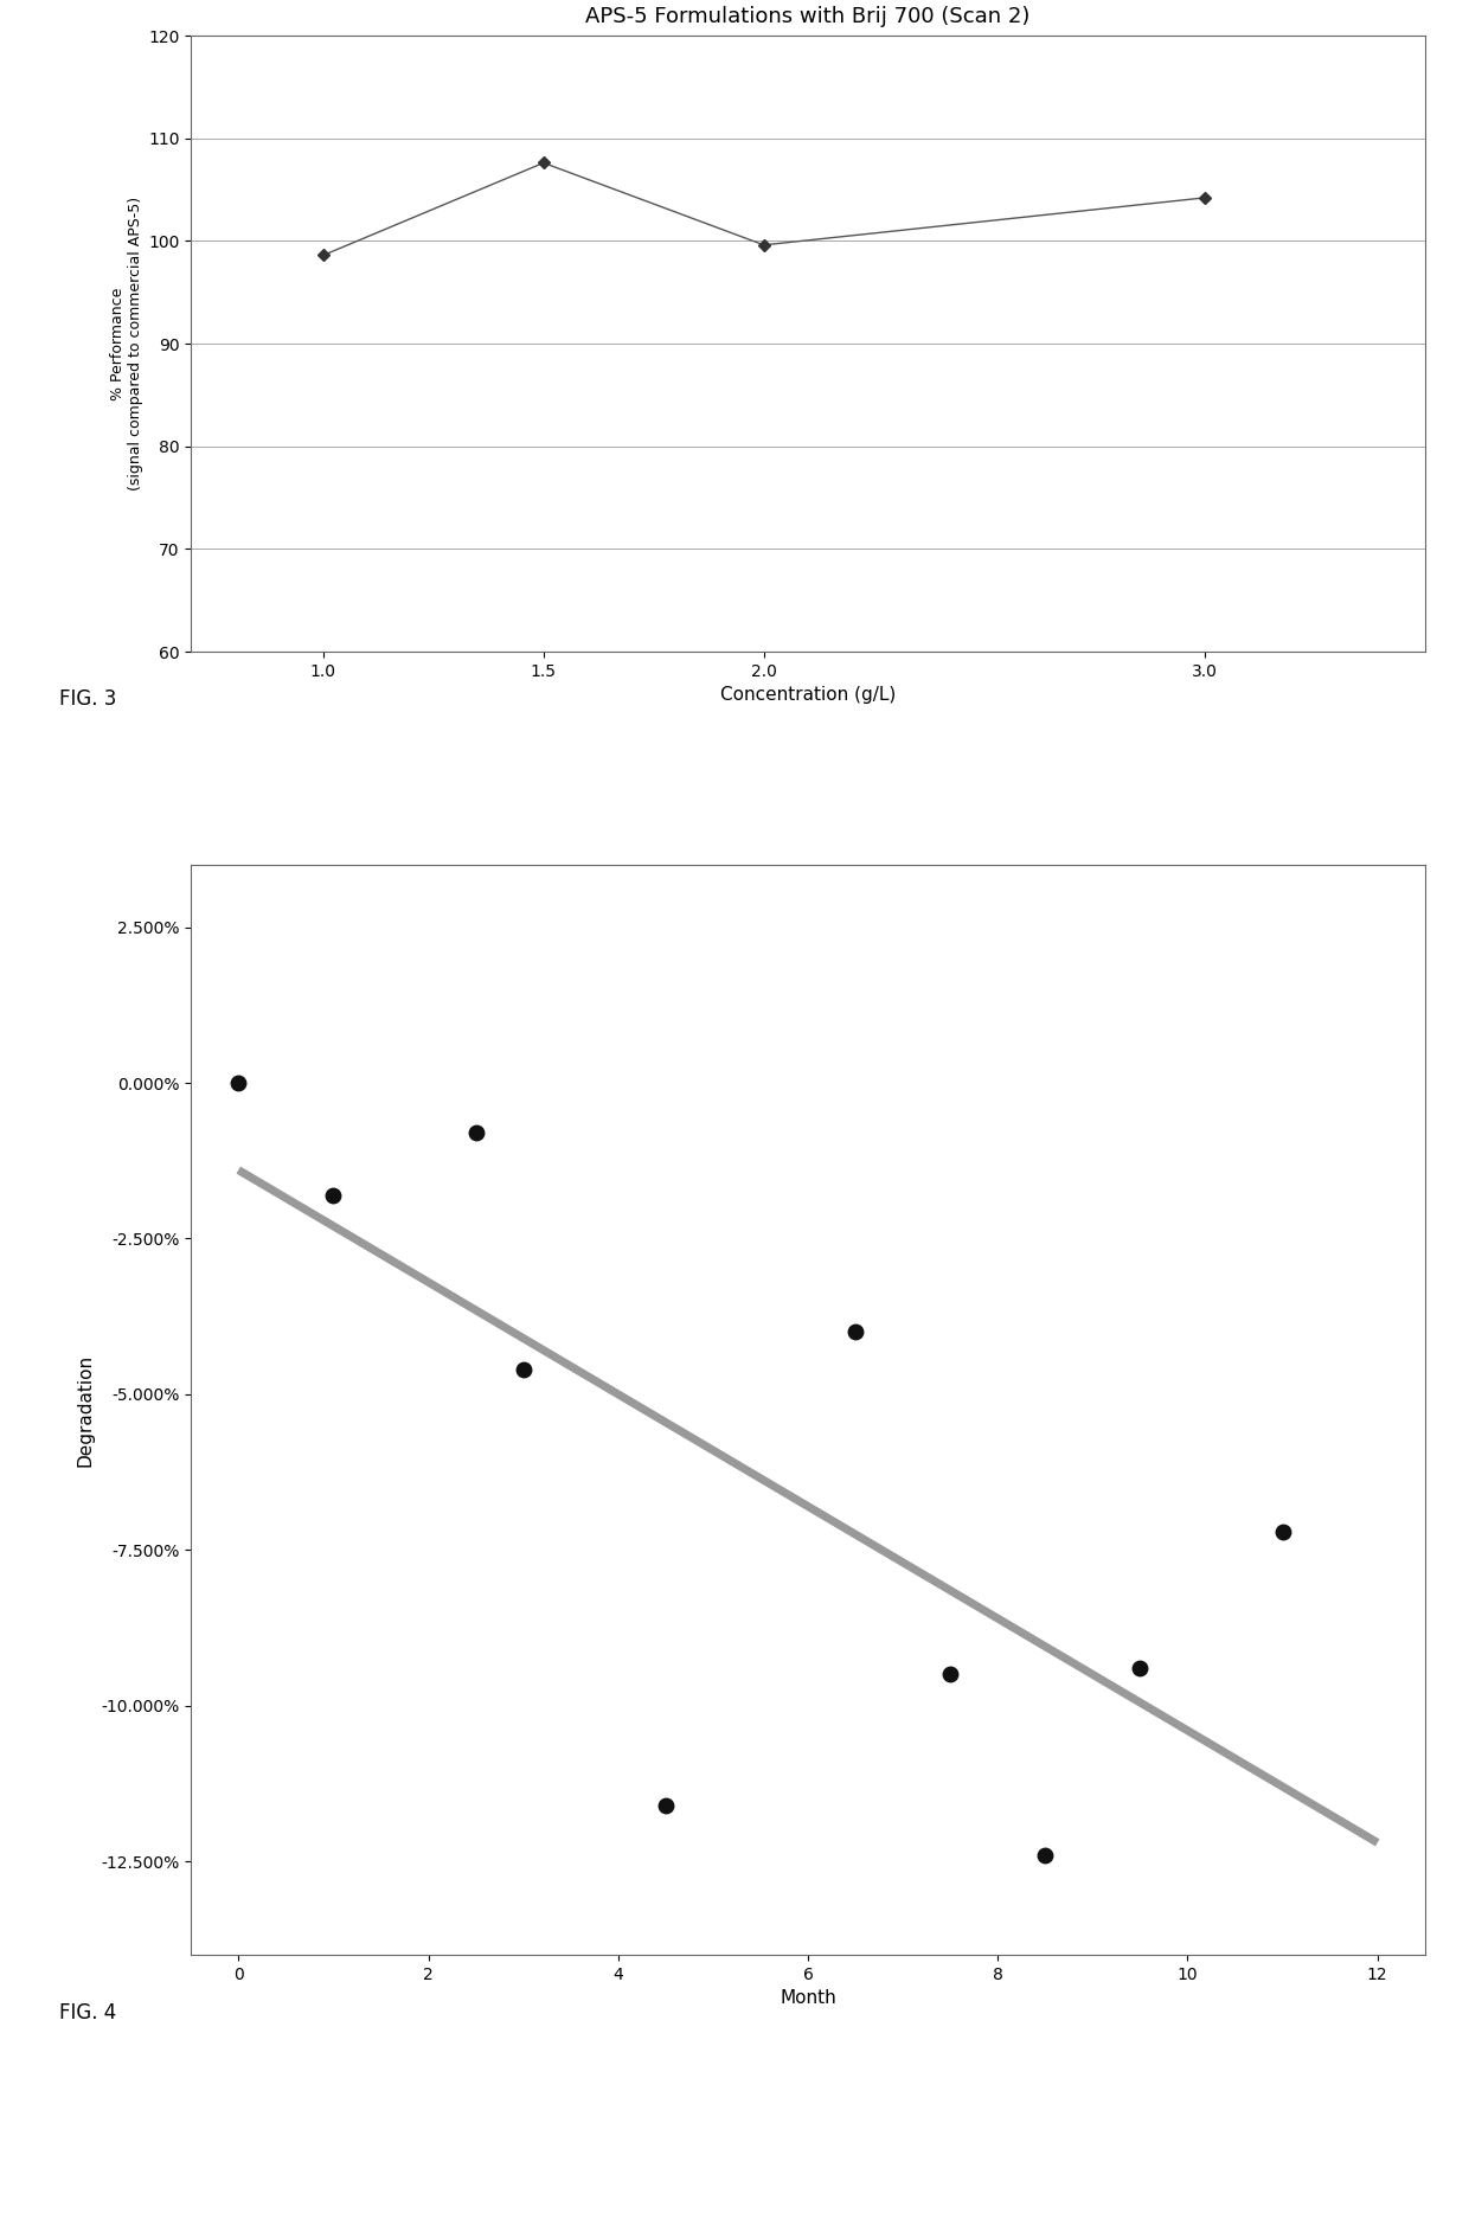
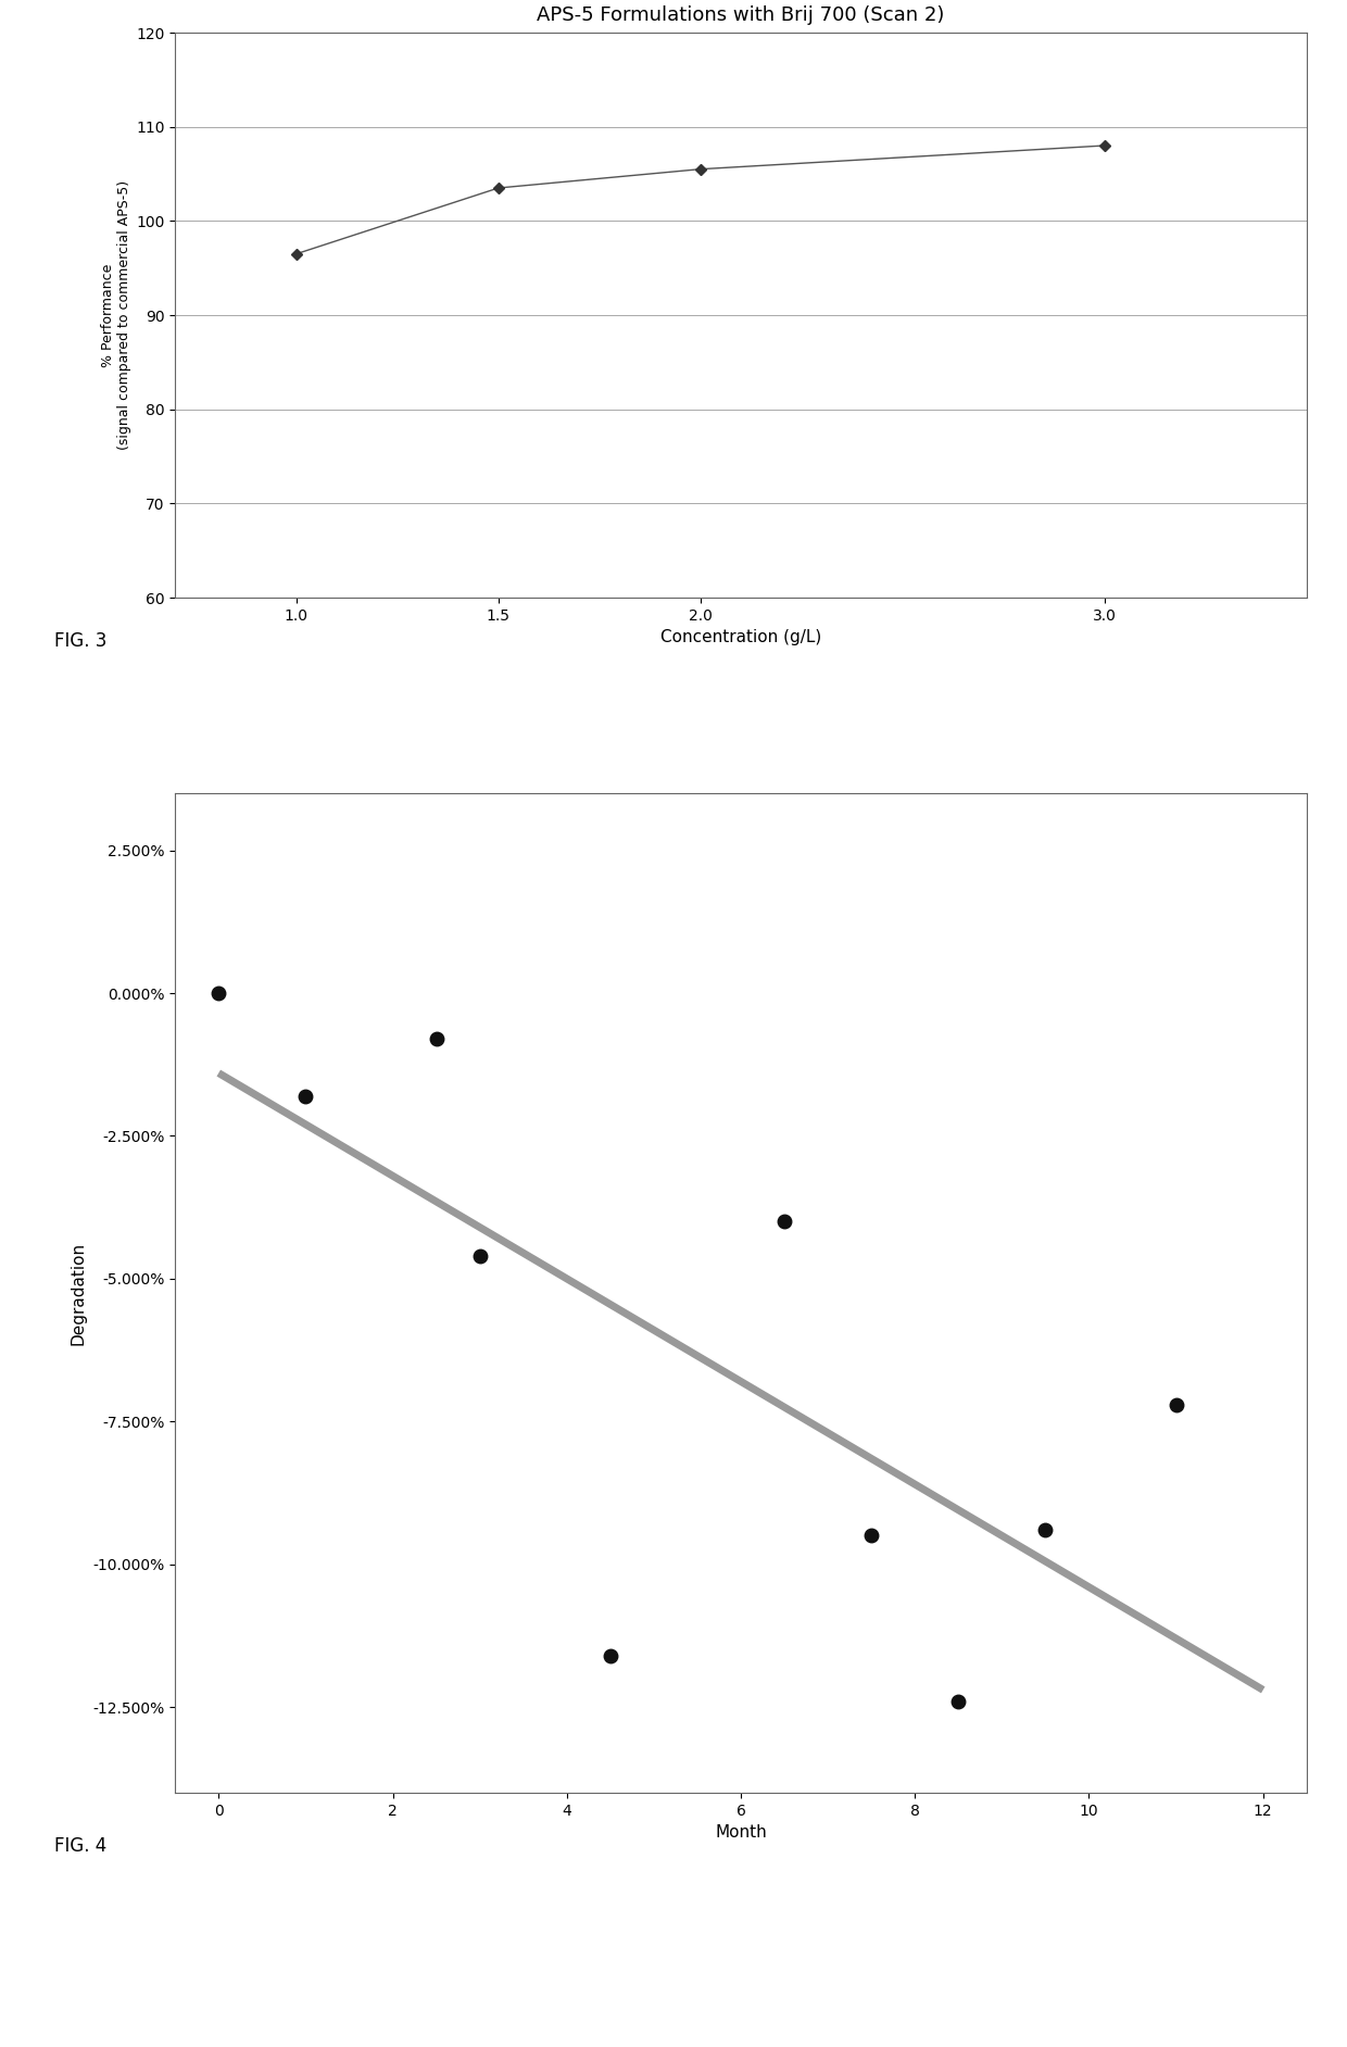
APS-5 Formulations with Brij 700 (Scan 2)/1.0: 98.6 -> 96.5
APS-5 Formulations with Brij 700 (Scan 2)/1.5: 107.6 -> 103.5
APS-5 Formulations with Brij 700 (Scan 2)/2.0: 99.6 -> 105.5
APS-5 Formulations with Brij 700 (Scan 2)/3.0: 104.2 -> 108.0
